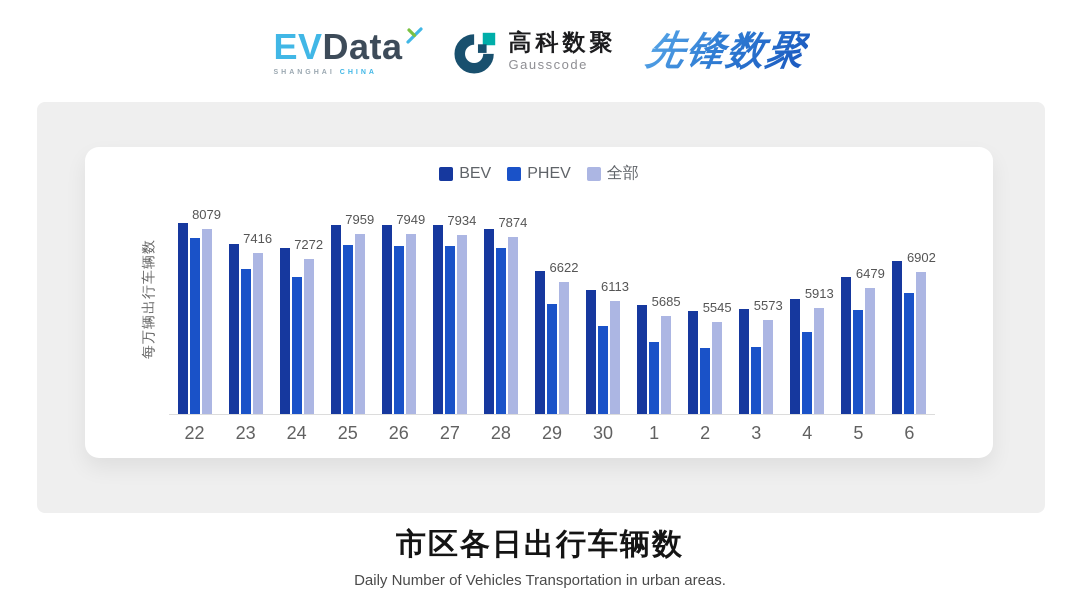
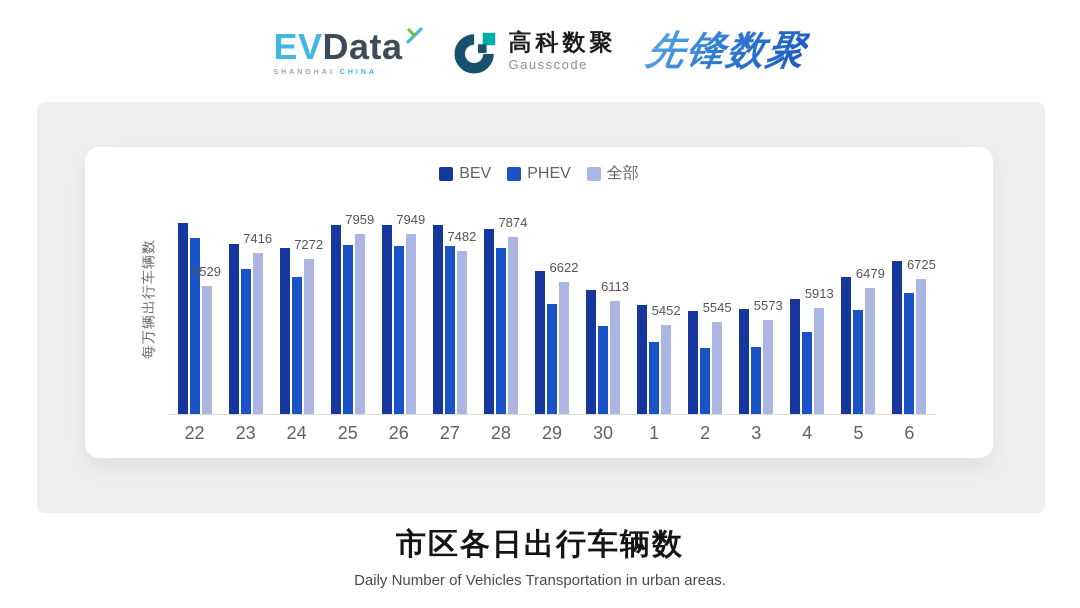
全部/22: 8079 -> 6529
全部/27: 7934 -> 7482
全部/1: 5685 -> 5452
全部/6: 6902 -> 6725
